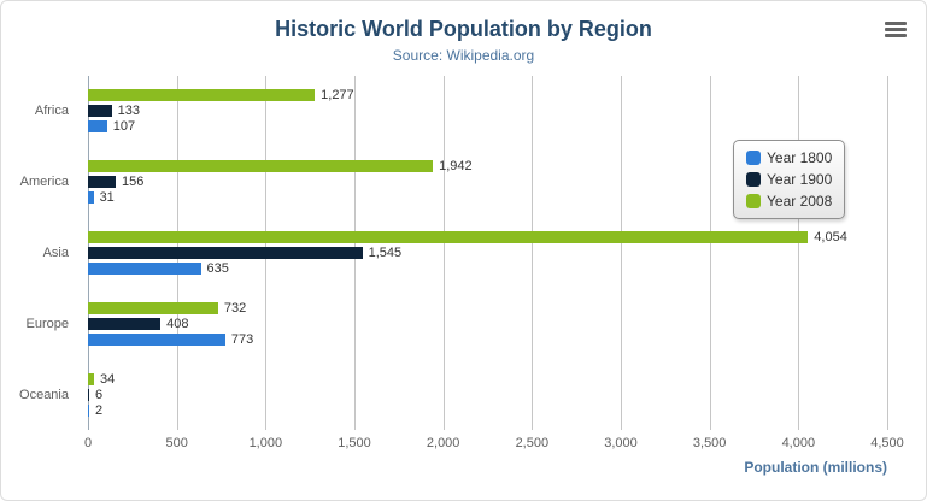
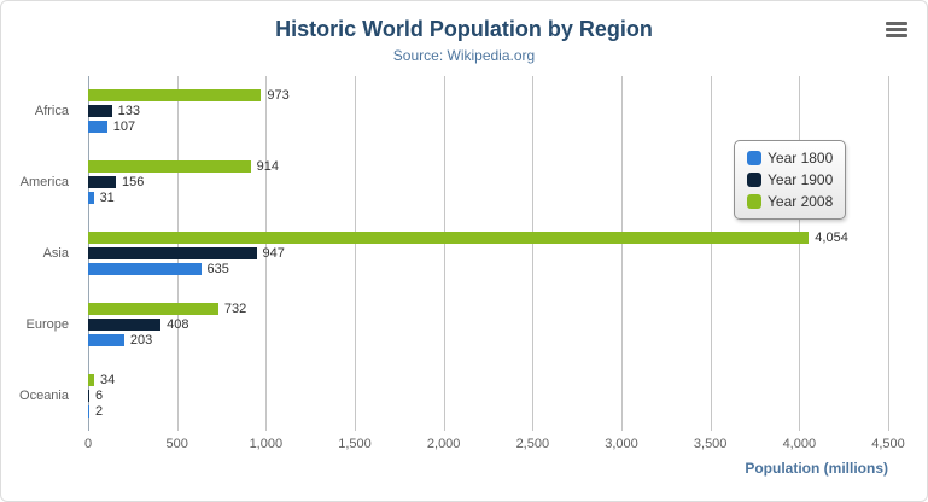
Year 2008/Africa: 1,277 -> 973
Year 2008/America: 1,942 -> 914
Year 1900/Asia: 1,545 -> 947
Year 1800/Europe: 773 -> 203
